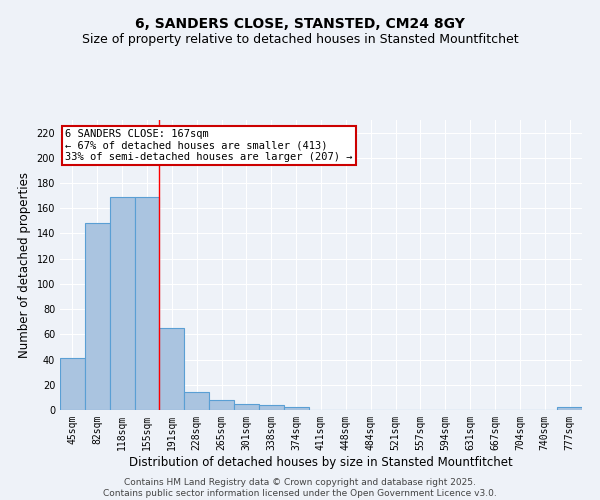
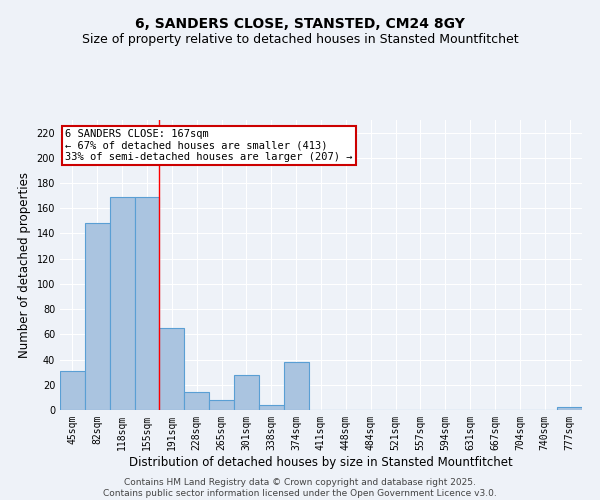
45sqm: 41 -> 31
301sqm: 5 -> 28
374sqm: 2 -> 38
